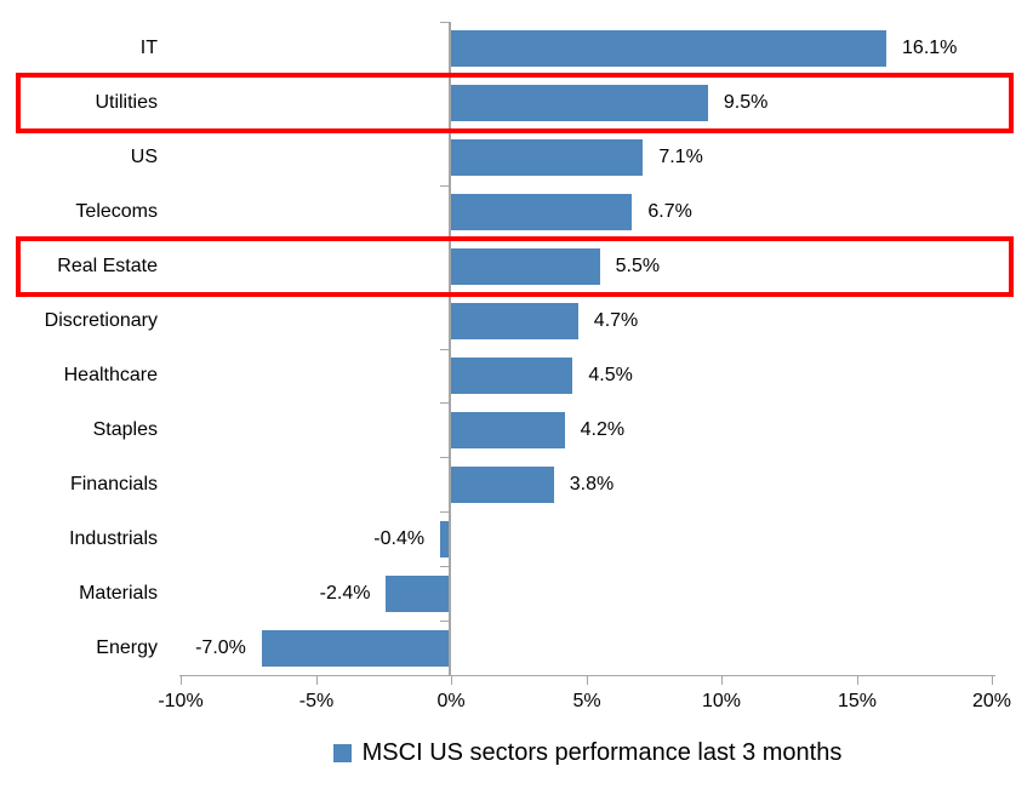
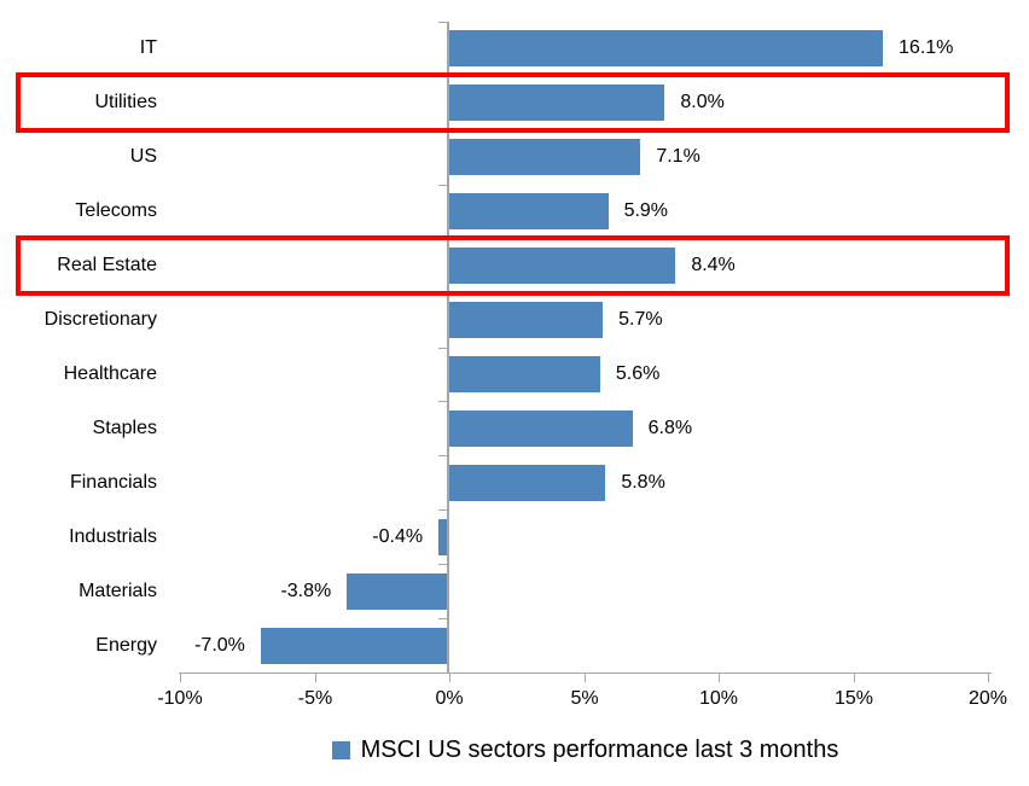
Utilities: 9.5% -> 8.0%
Telecoms: 6.7% -> 5.9%
Real Estate: 5.5% -> 8.4%
Discretionary: 4.7% -> 5.7%
Healthcare: 4.5% -> 5.6%
Staples: 4.2% -> 6.8%
Financials: 3.8% -> 5.8%
Materials: -2.4% -> -3.8%
